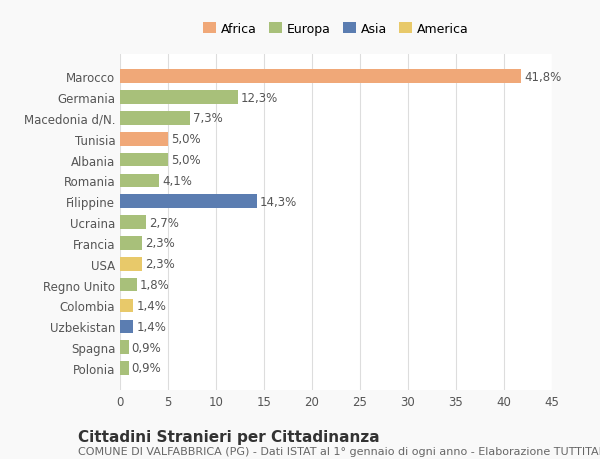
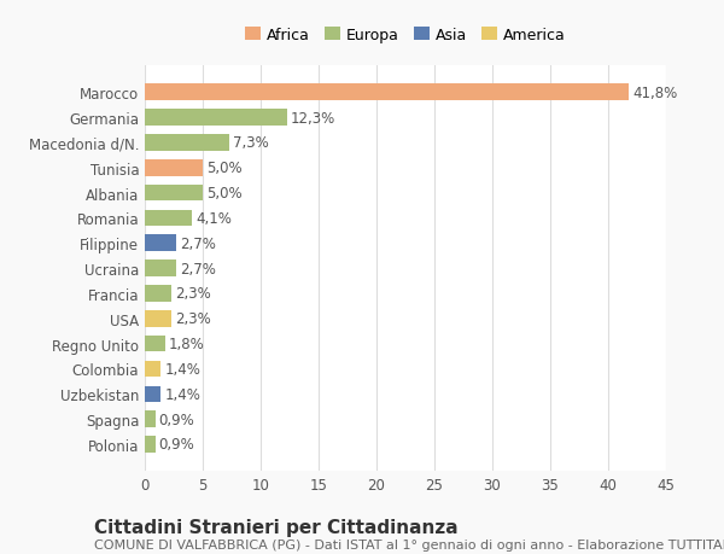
Filippine: 14,3% -> 2,7%
